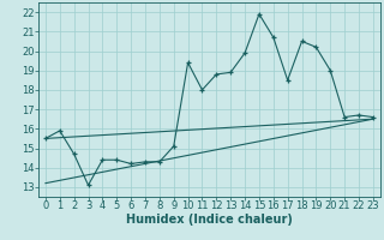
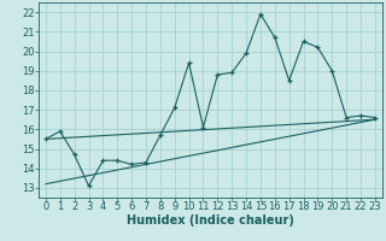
8: 14.3 -> 15.7
9: 15.1 -> 17.1
11: 18.0 -> 16.1
